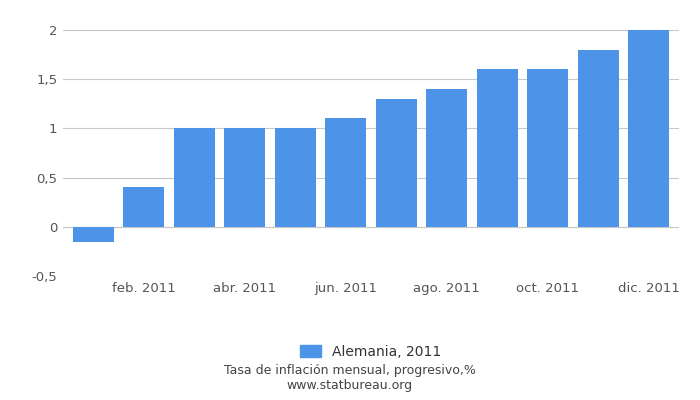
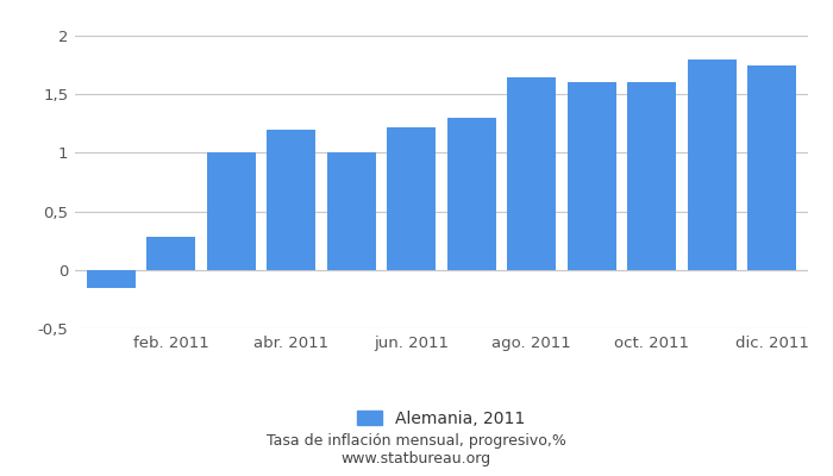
feb. 2011: 0,40 -> 0,28
abr. 2011: 1,00 -> 1,20
jun. 2011: 1,10 -> 1,22
ago. 2011: 1,40 -> 1,64
dic. 2011: 2,00 -> 1,74
